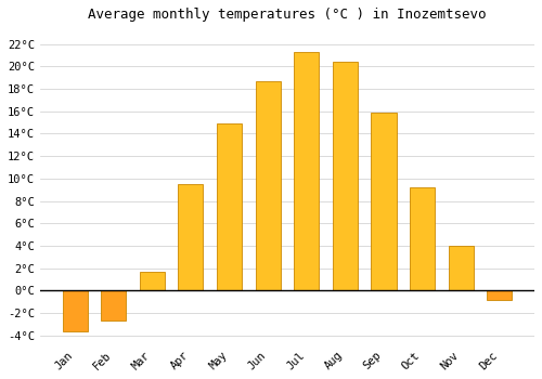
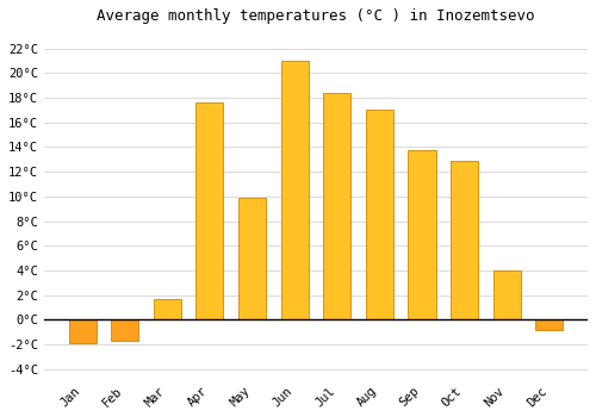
Jan: -3.7°C -> -1.9°C
Feb: -2.7°C -> -1.7°C
Apr: 9.5°C -> 17.6°C
May: 14.9°C -> 9.9°C
Jun: 18.7°C -> 21.0°C
Jul: 21.3°C -> 18.4°C
Aug: 20.4°C -> 17.0°C
Sep: 15.9°C -> 13.8°C
Oct: 9.2°C -> 12.9°C
